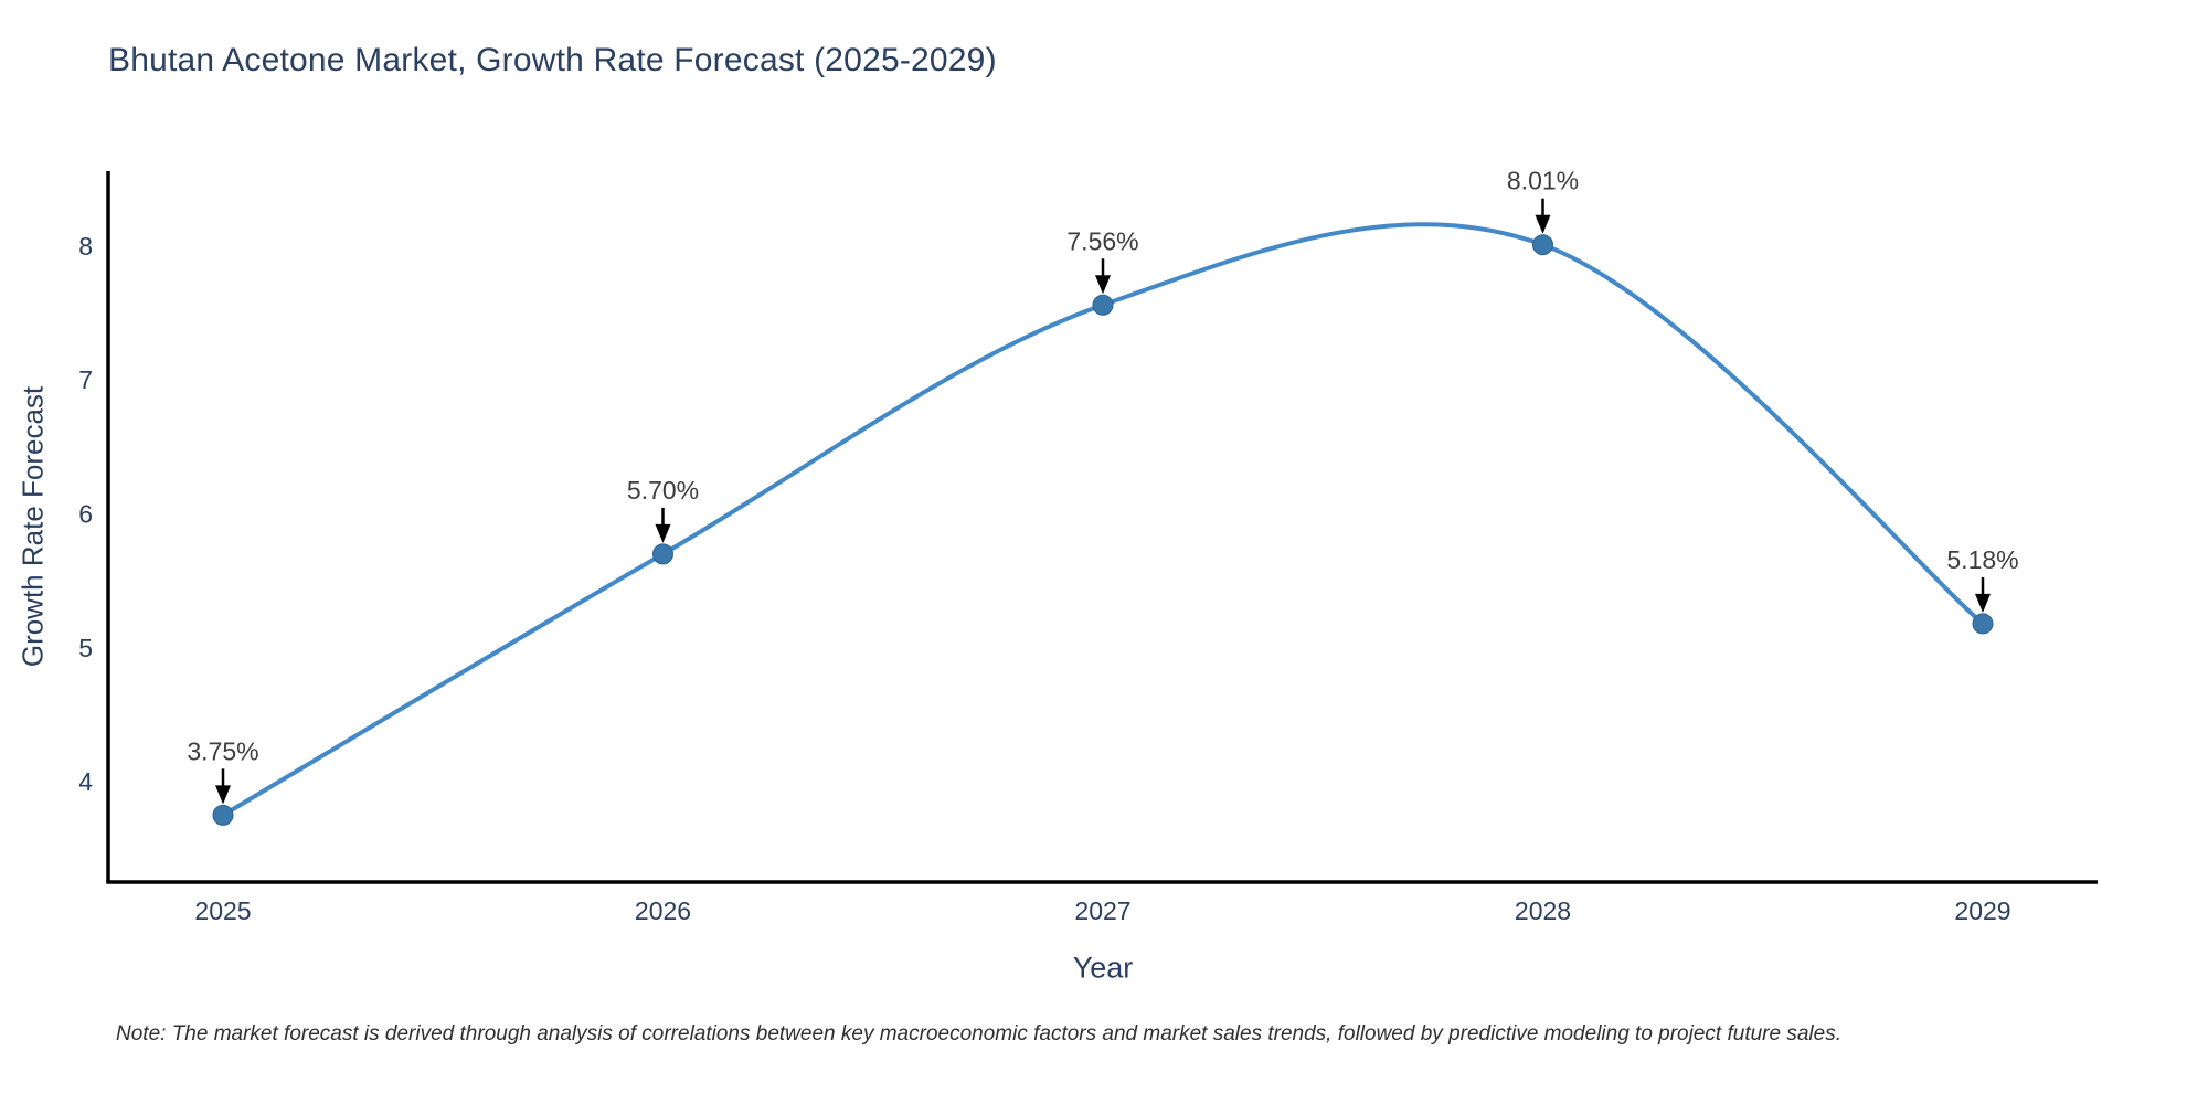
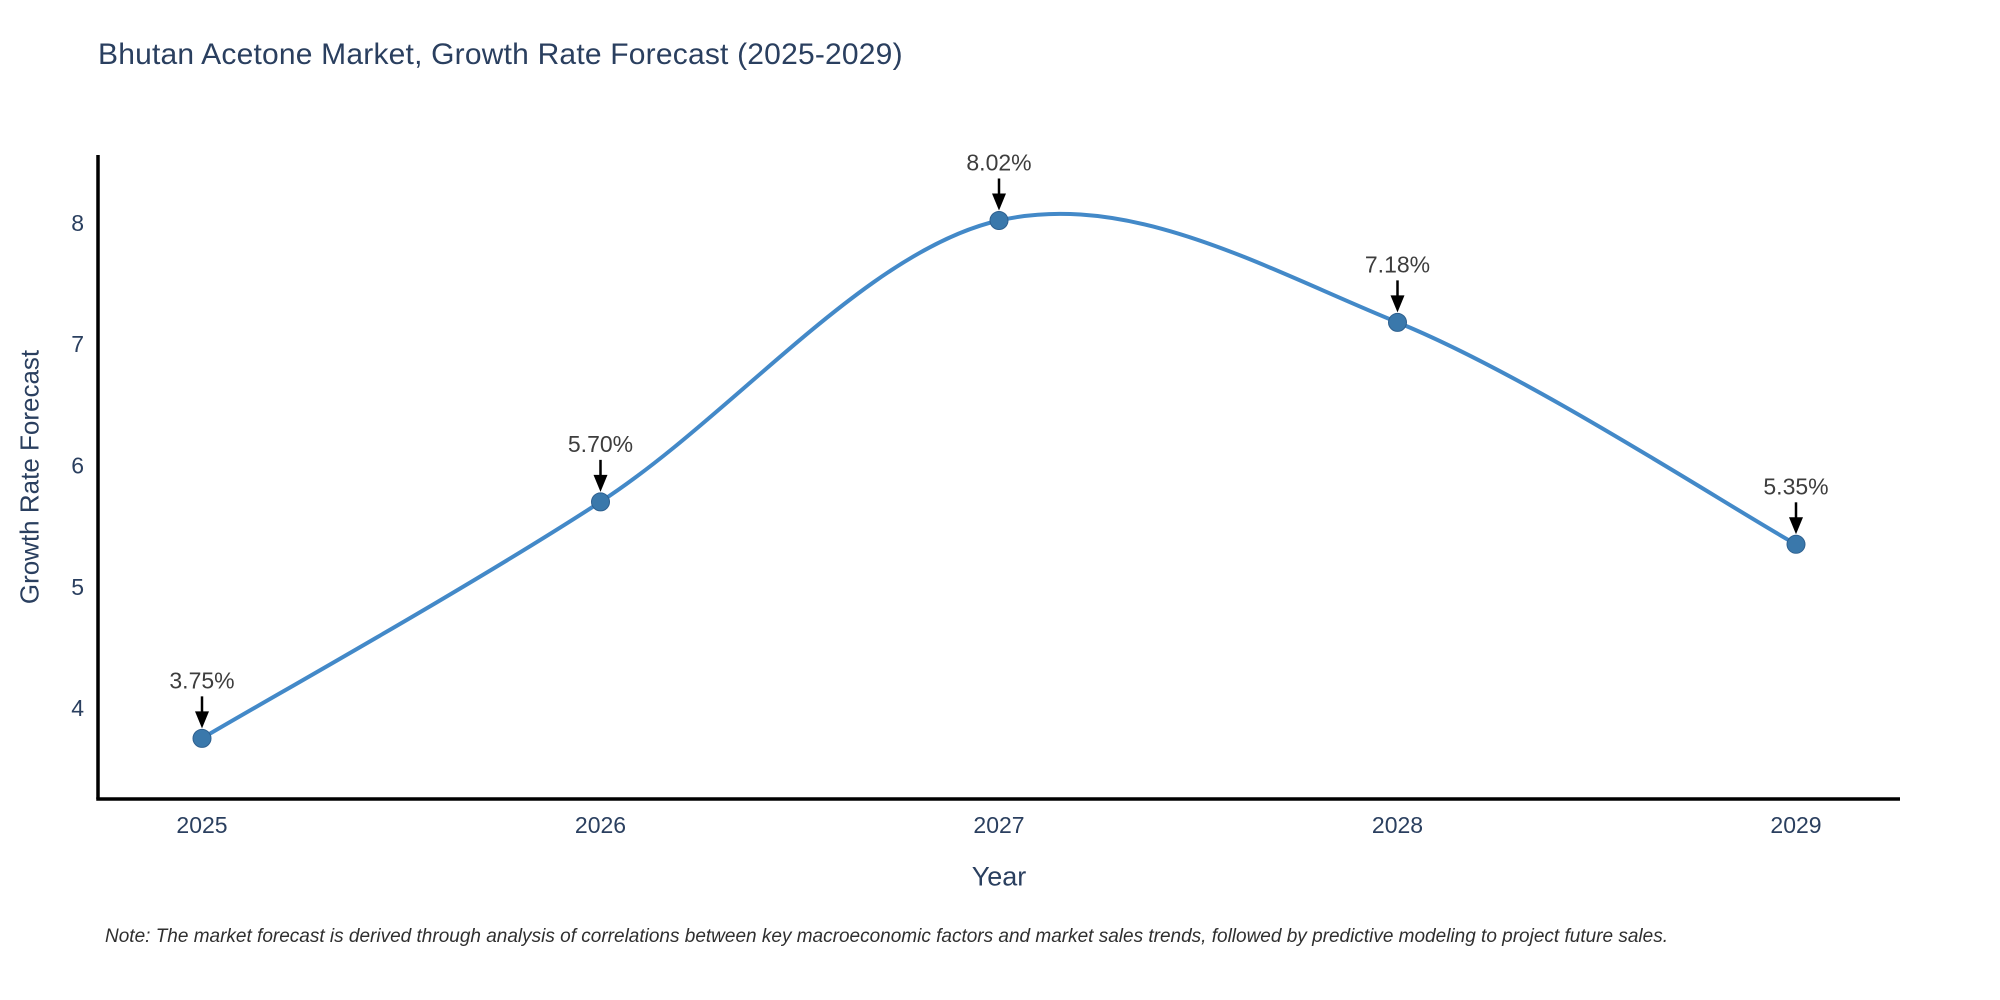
2027: 7.56% -> 8.02%
2028: 8.01% -> 7.18%
2029: 5.18% -> 5.35%
